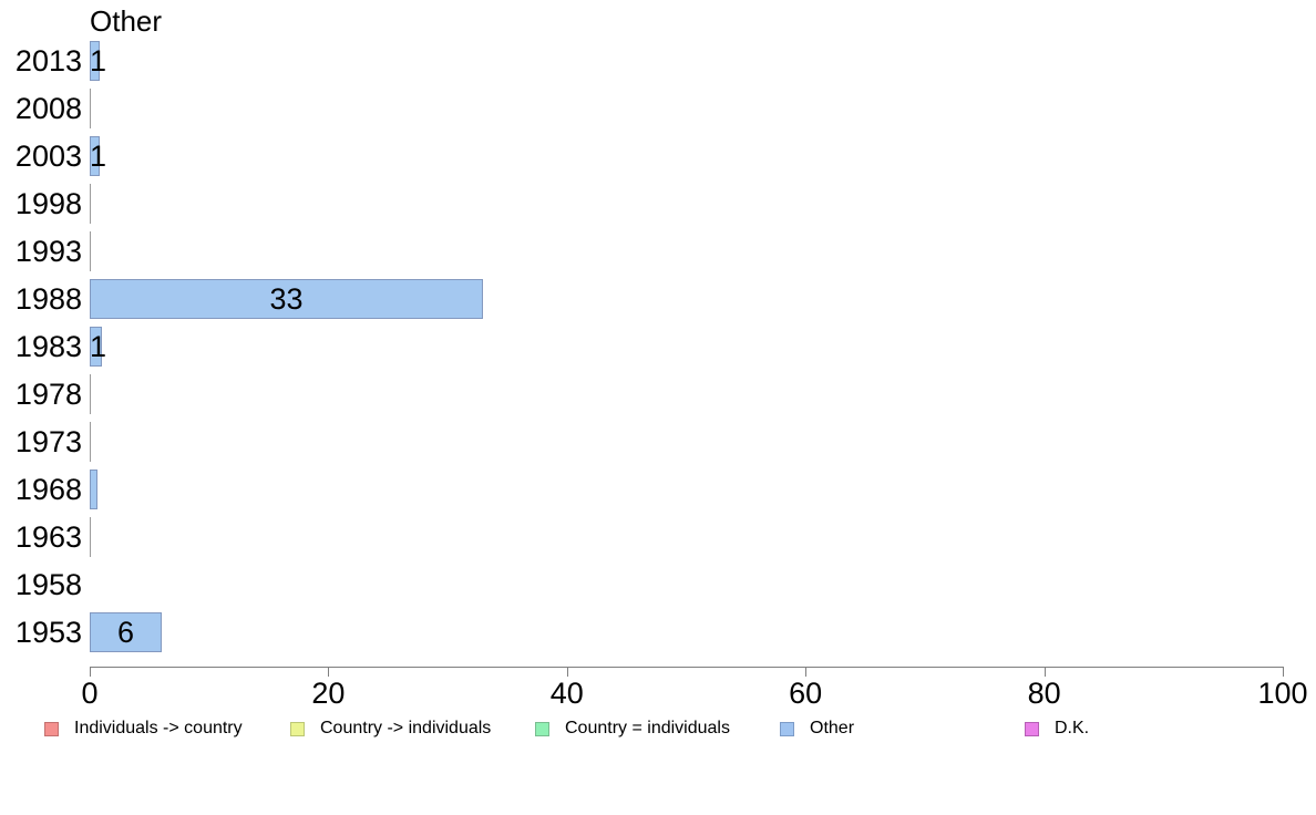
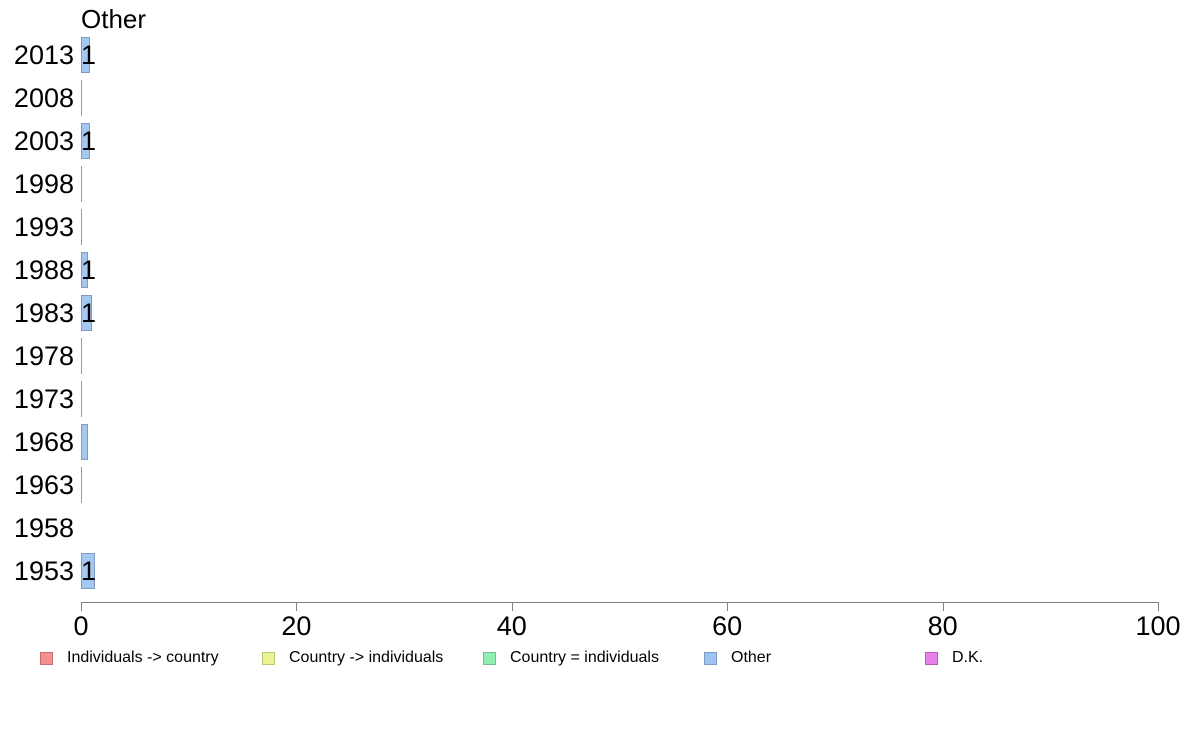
1988: 33 -> 1
1953: 6 -> 1
